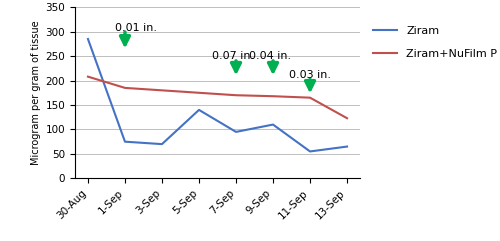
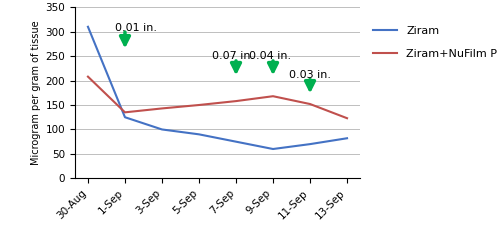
Ziram/30-Aug: 285 -> 310
Ziram/1-Sep: 75 -> 125
Ziram+NuFilm P/1-Sep: 185 -> 135
Ziram/3-Sep: 70 -> 100
Ziram+NuFilm P/3-Sep: 180 -> 143
Ziram/5-Sep: 140 -> 90
Ziram+NuFilm P/5-Sep: 175 -> 150
Ziram/7-Sep: 95 -> 75
Ziram+NuFilm P/7-Sep: 170 -> 158
Ziram/9-Sep: 110 -> 60
Ziram/11-Sep: 55 -> 70
Ziram+NuFilm P/11-Sep: 165 -> 152
Ziram/13-Sep: 65 -> 82
